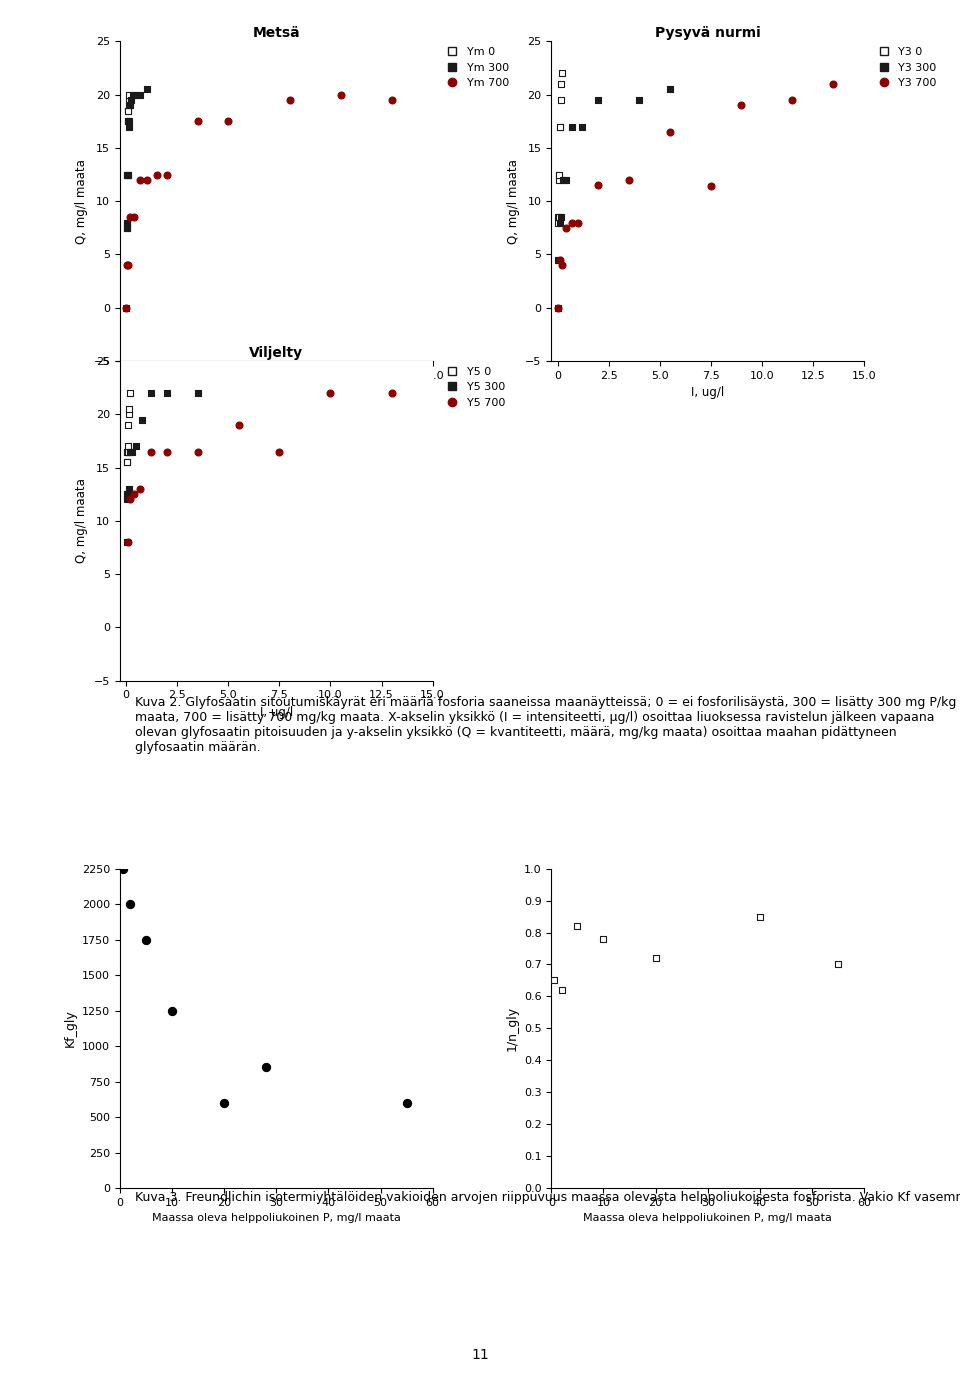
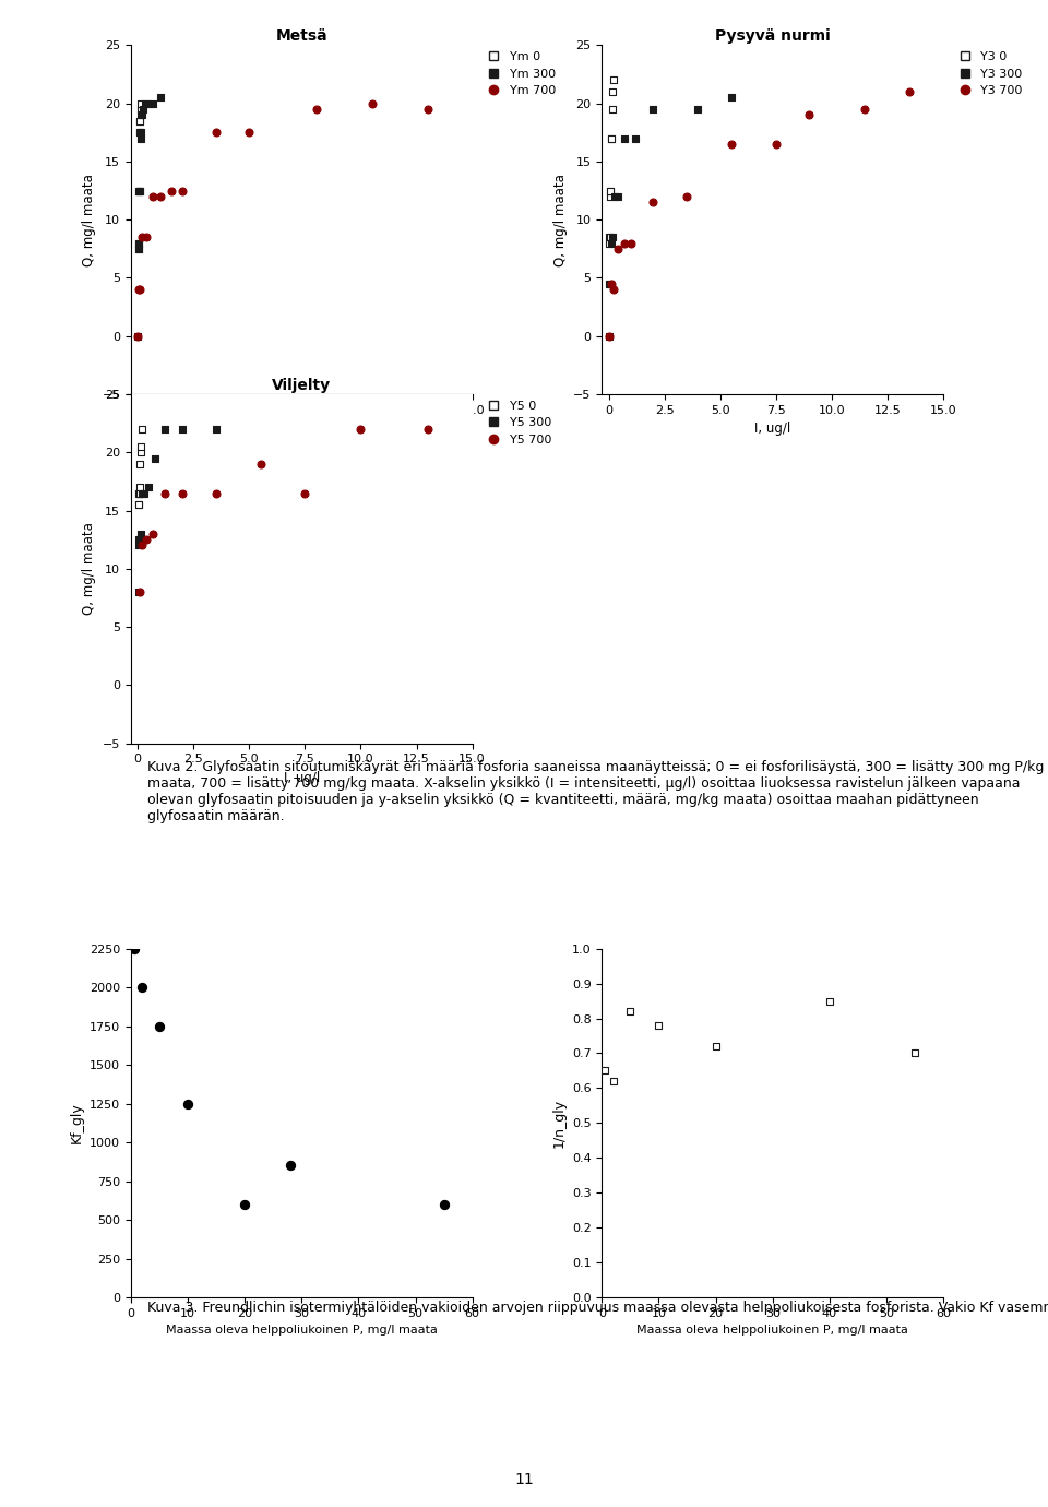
Pysyvä nurmi/Y3 700/7.5: 11.4 -> 16.5
